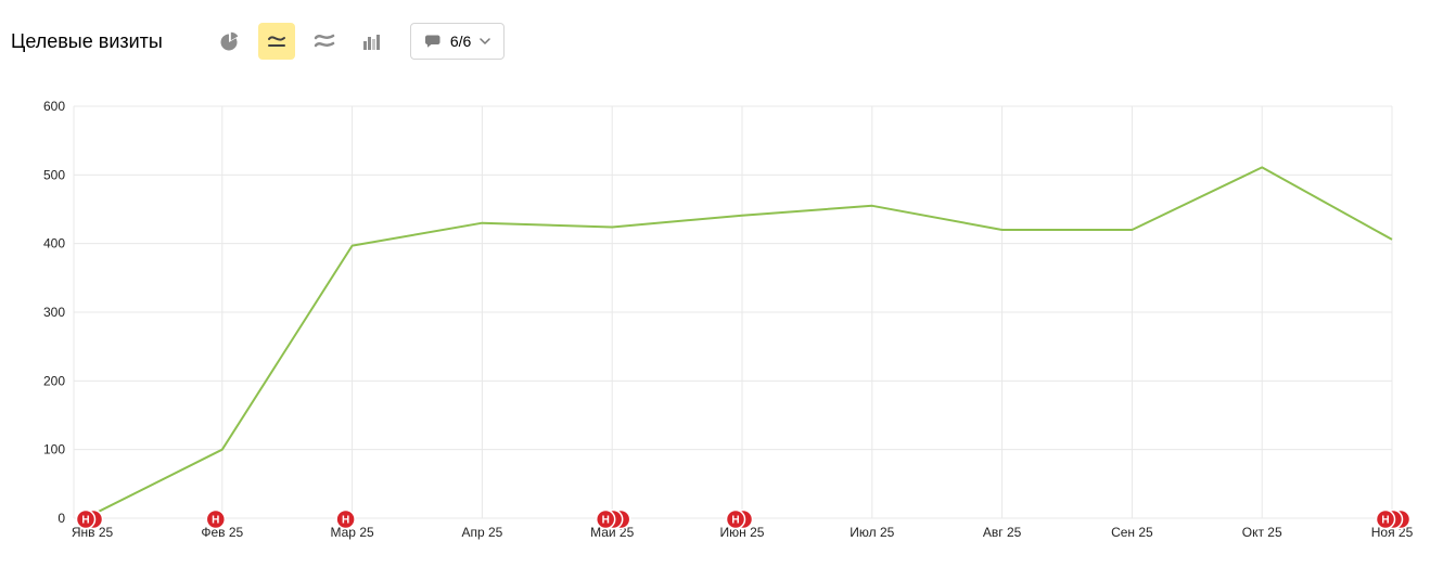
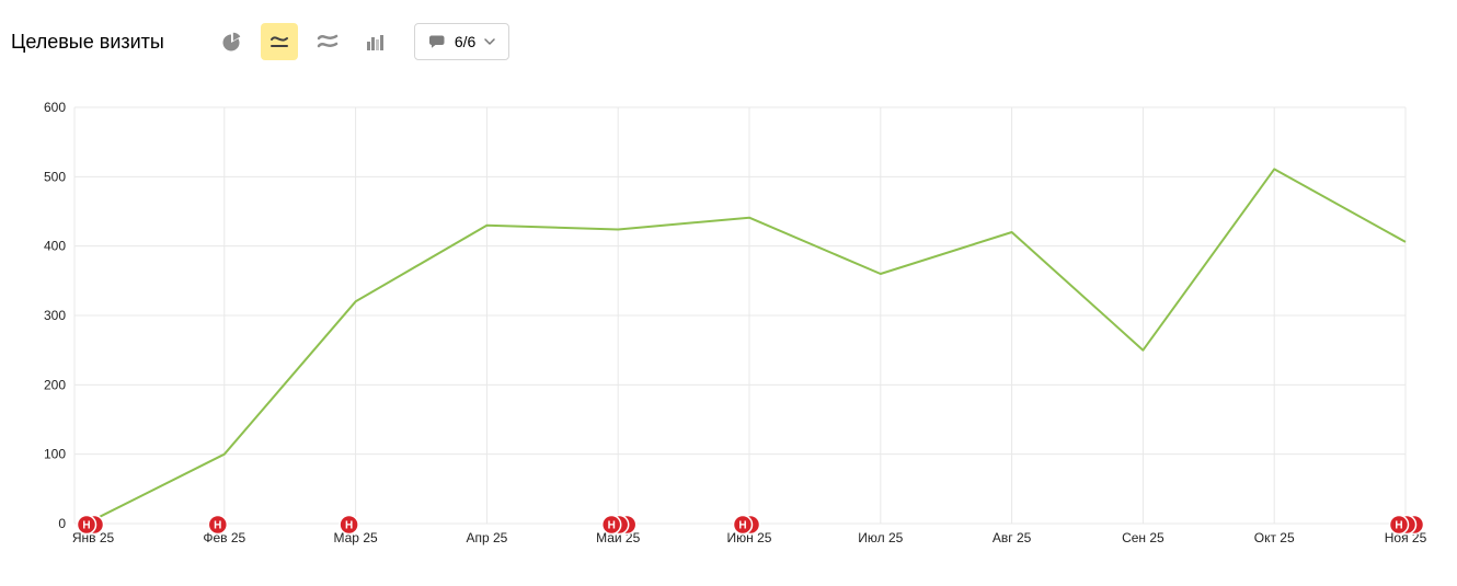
Мар 25: 400 -> 320
Июл 25: 460 -> 360
Сен 25: 420 -> 250
